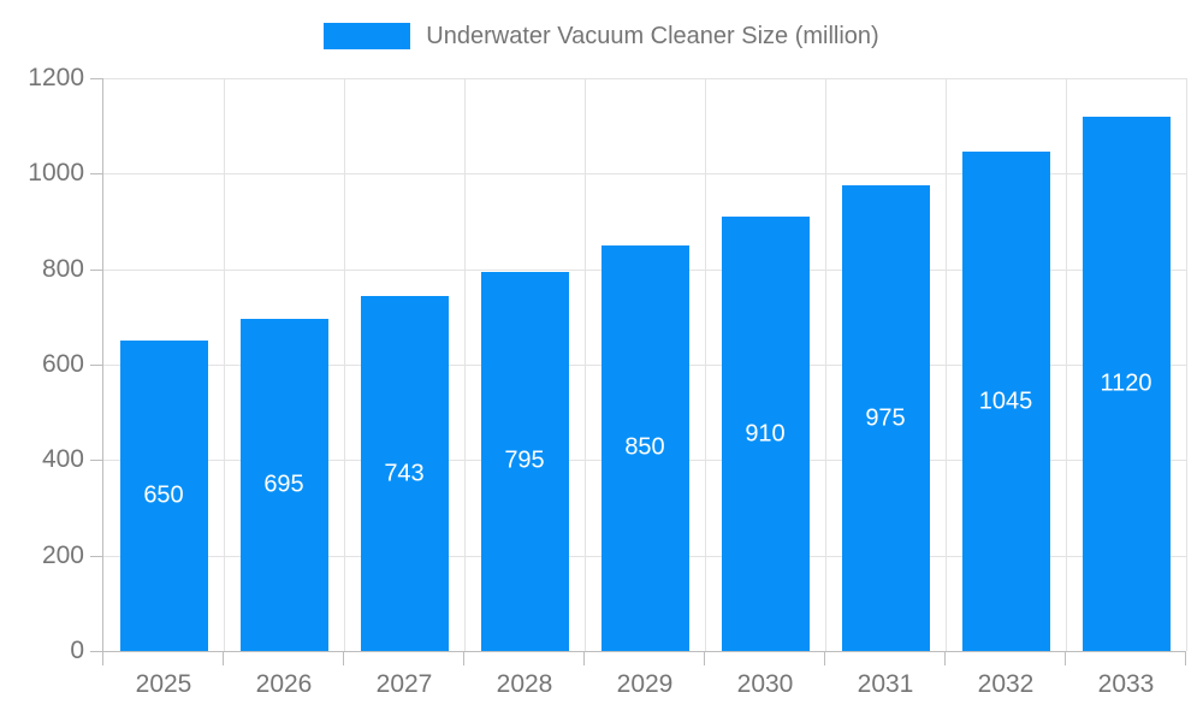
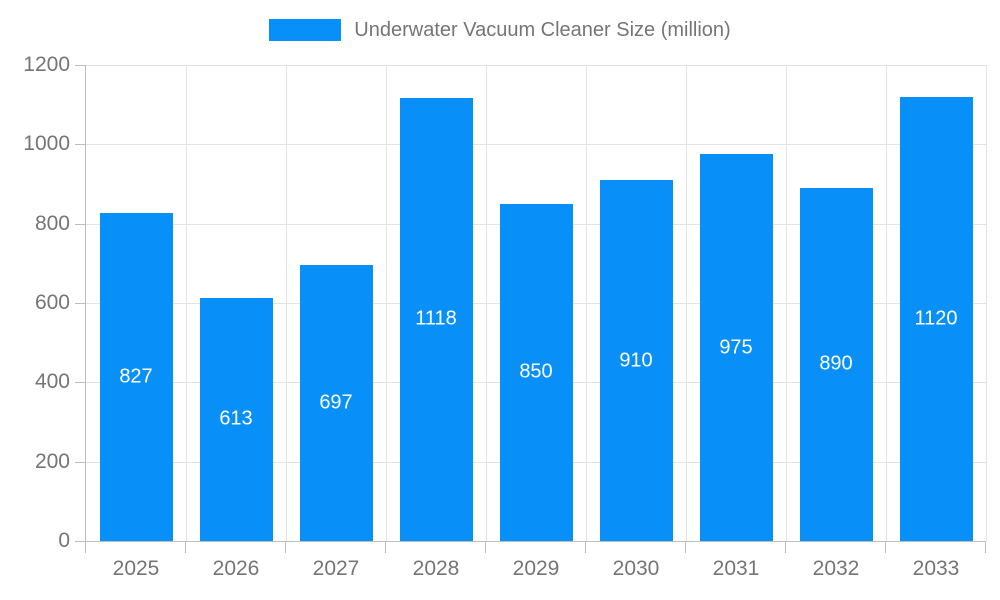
2025: 650 -> 827
2026: 695 -> 613
2027: 743 -> 697
2028: 795 -> 1118
2032: 1045 -> 890
